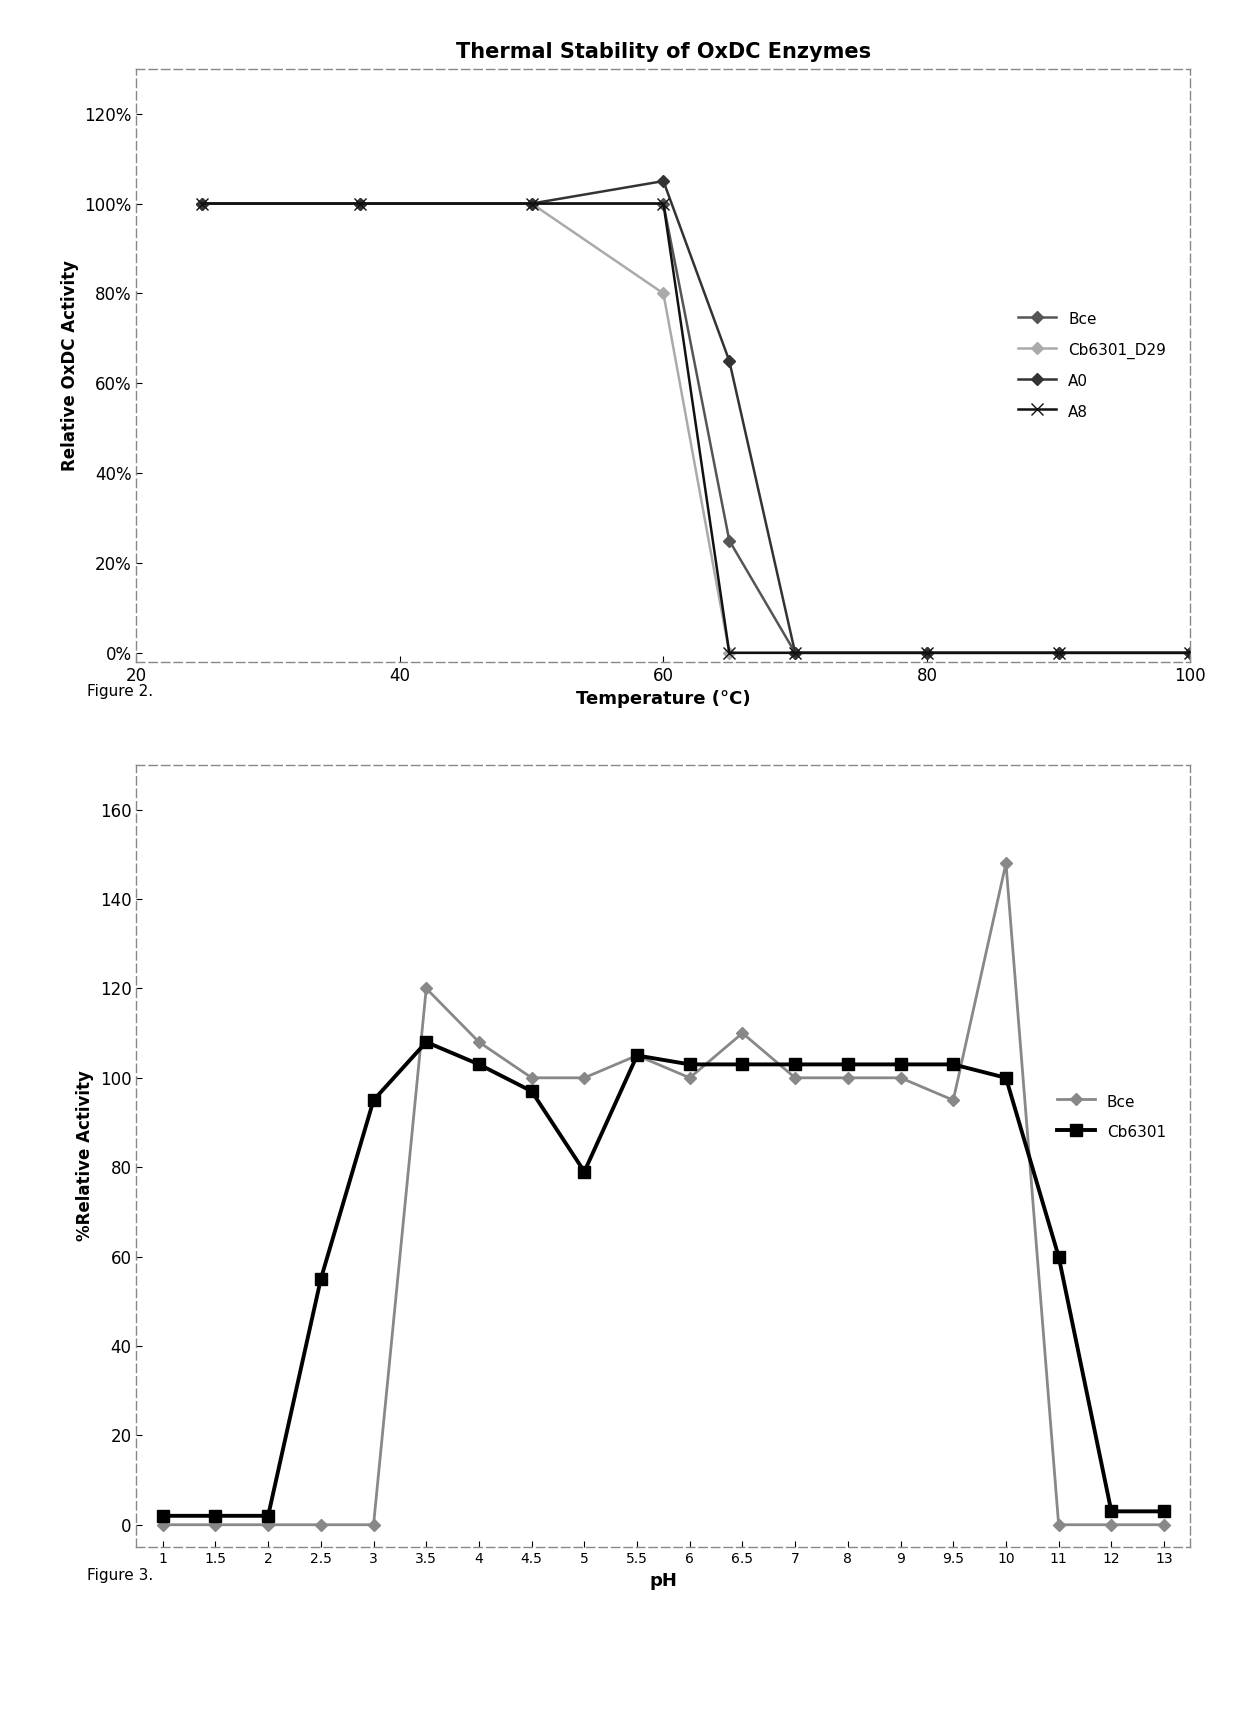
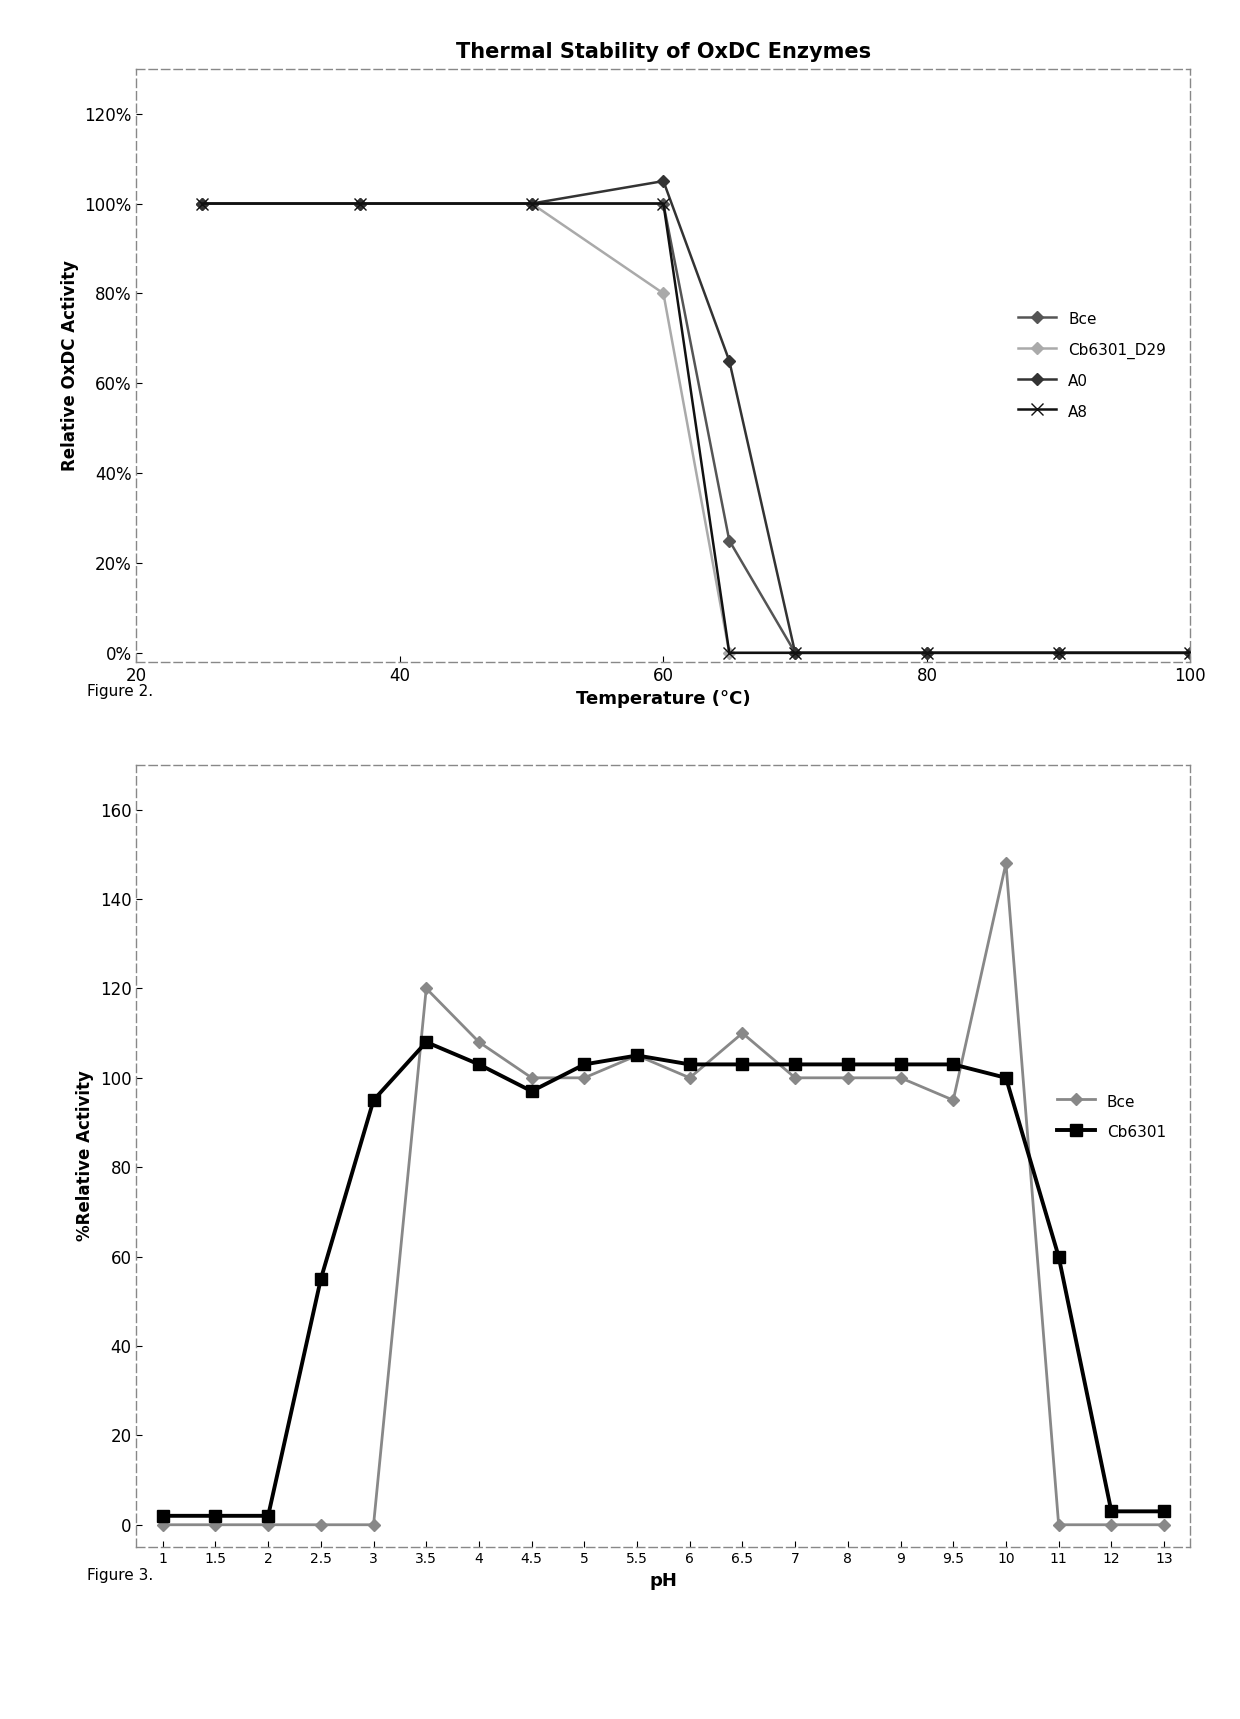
Cb6301/5: 79 -> 103
